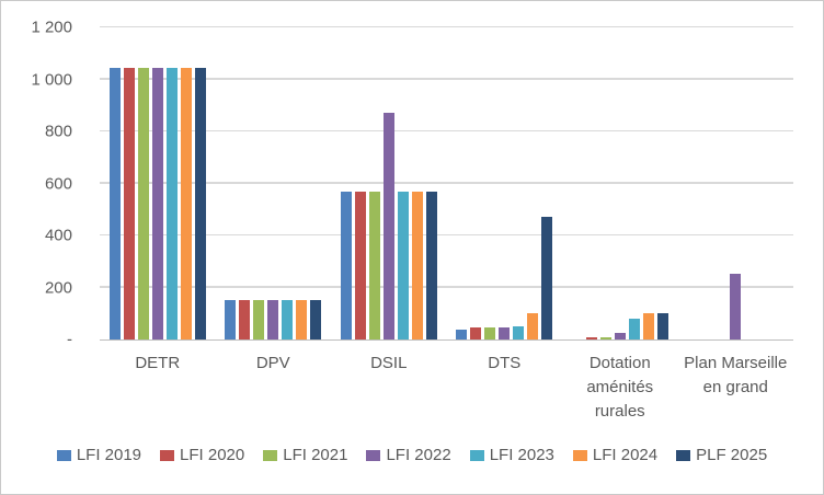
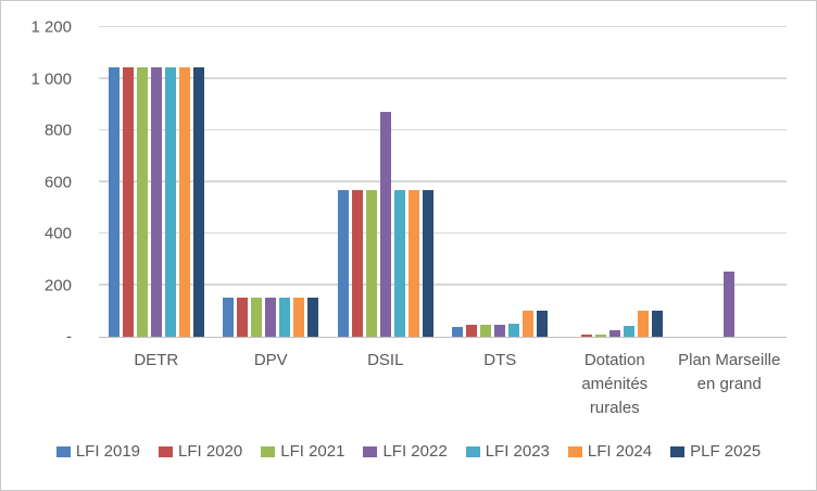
PLF 2025/DTS: 470 -> 100
LFI 2023/Dotation aménités rurales: 80 -> 40
